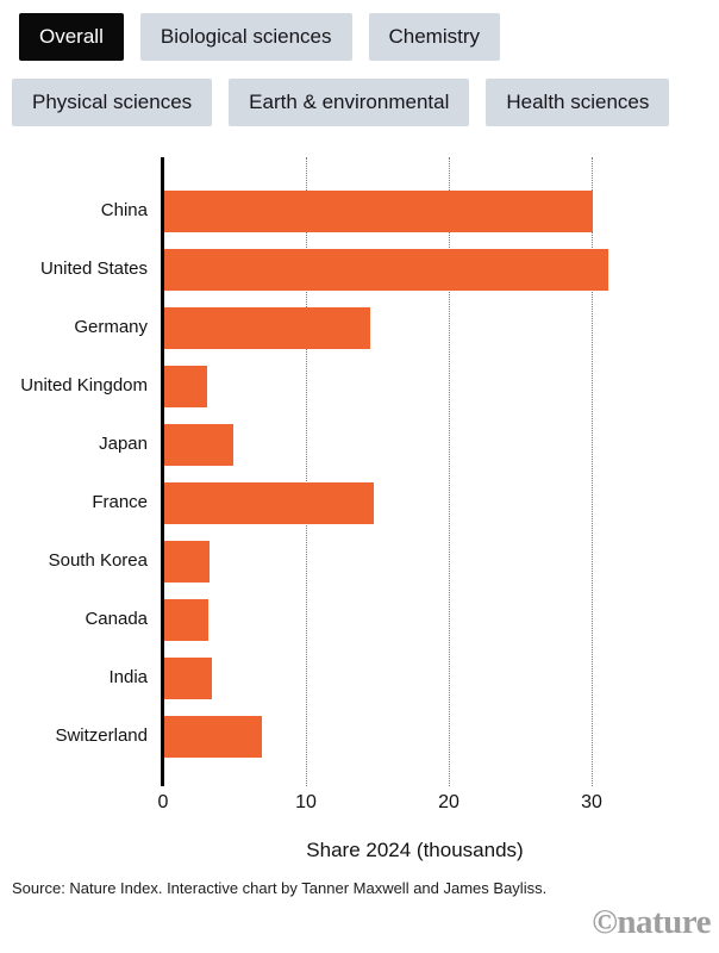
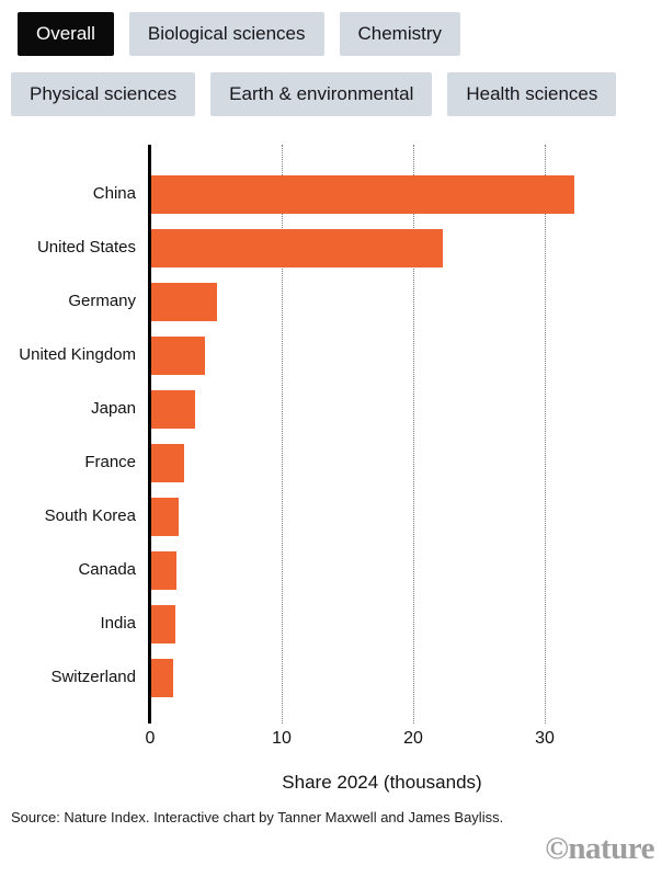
China: 30.0 -> 32.2
United States: 31.1 -> 22.2
Germany: 14.4 -> 5.0
United Kingdom: 3.0 -> 4.1
Japan: 4.8 -> 3.3
France: 14.7 -> 2.5
South Korea: 3.2 -> 2.1
Canada: 3.1 -> 1.9
India: 3.3 -> 1.9
Switzerland: 6.8 -> 1.6
